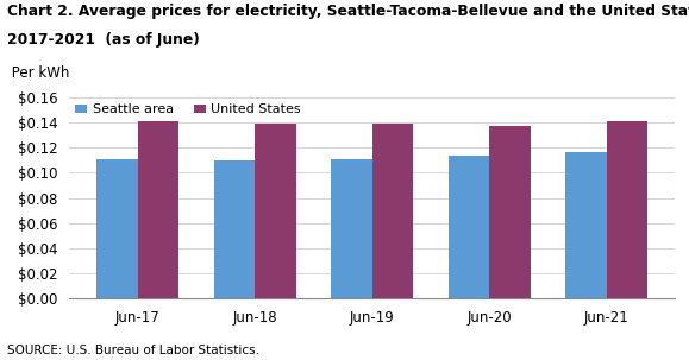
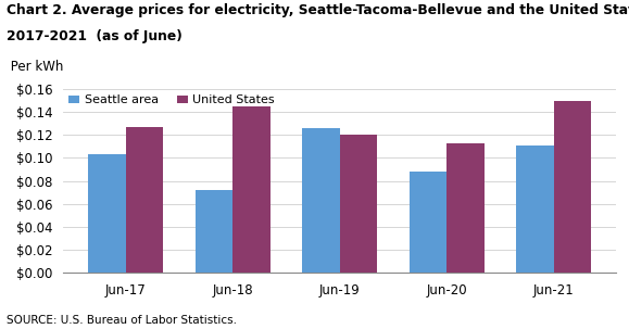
Seattle area/Jun-17: $0.111 -> $0.103
United States/Jun-17: $0.141 -> $0.127
Seattle area/Jun-18: $0.110 -> $0.072
United States/Jun-18: $0.139 -> $0.145
Seattle area/Jun-19: $0.111 -> $0.126
United States/Jun-19: $0.139 -> $0.120
Seattle area/Jun-20: $0.114 -> $0.088
United States/Jun-20: $0.137 -> $0.113
Seattle area/Jun-21: $0.116 -> $0.111
United States/Jun-21: $0.141 -> $0.149
